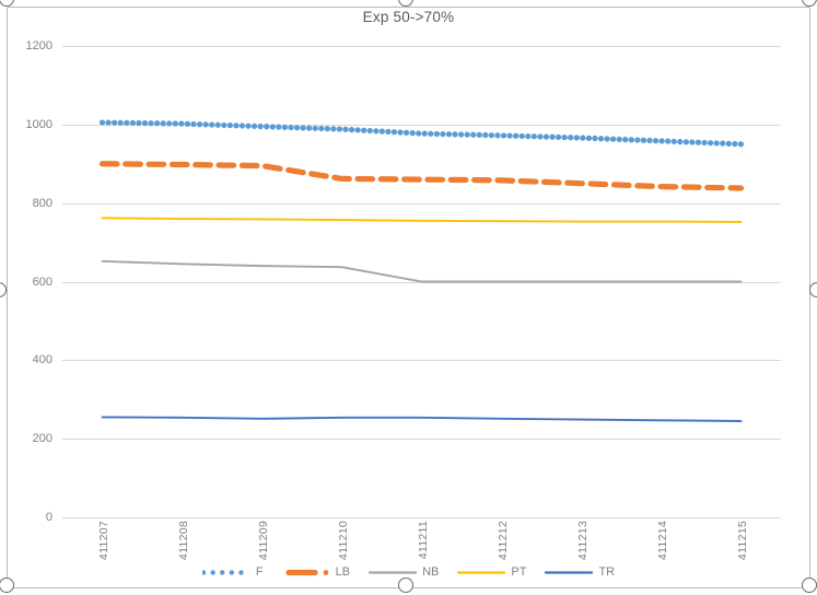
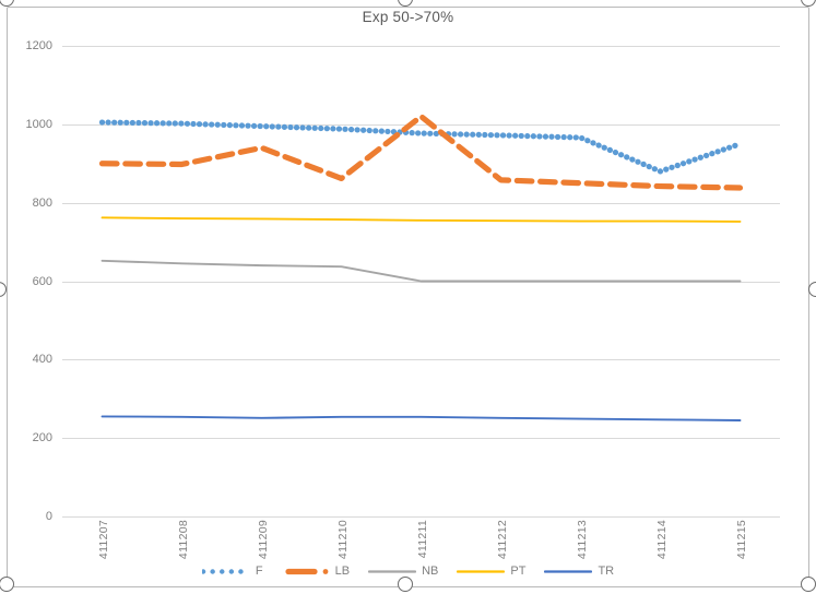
LB/411209: 900 -> 940
LB/411211: 860 -> 1020
F/411214: 960 -> 880
